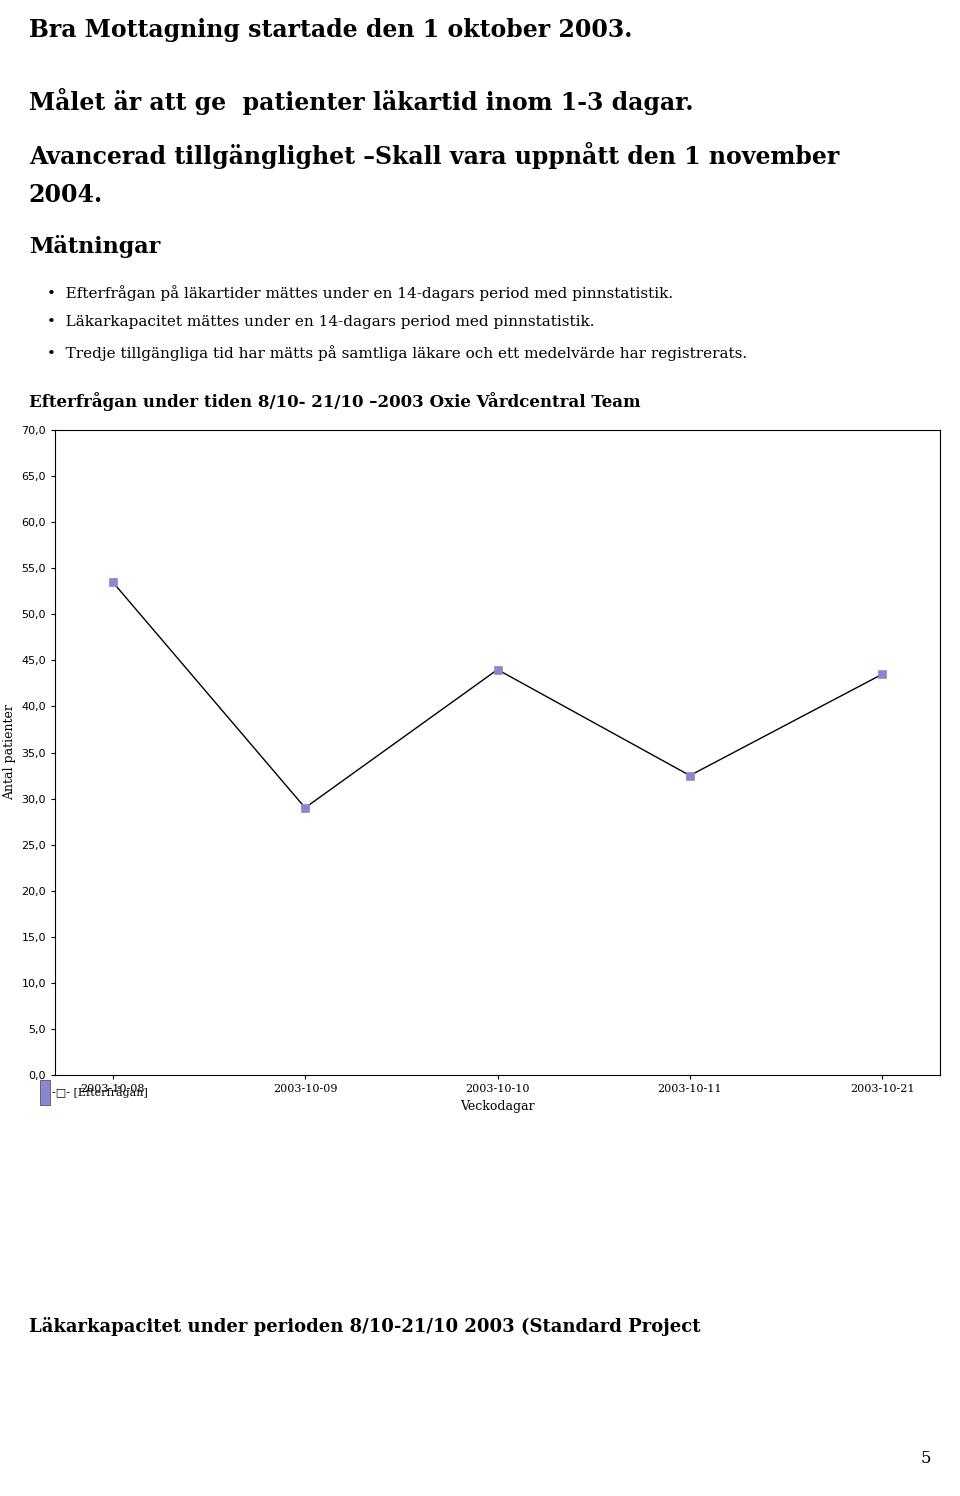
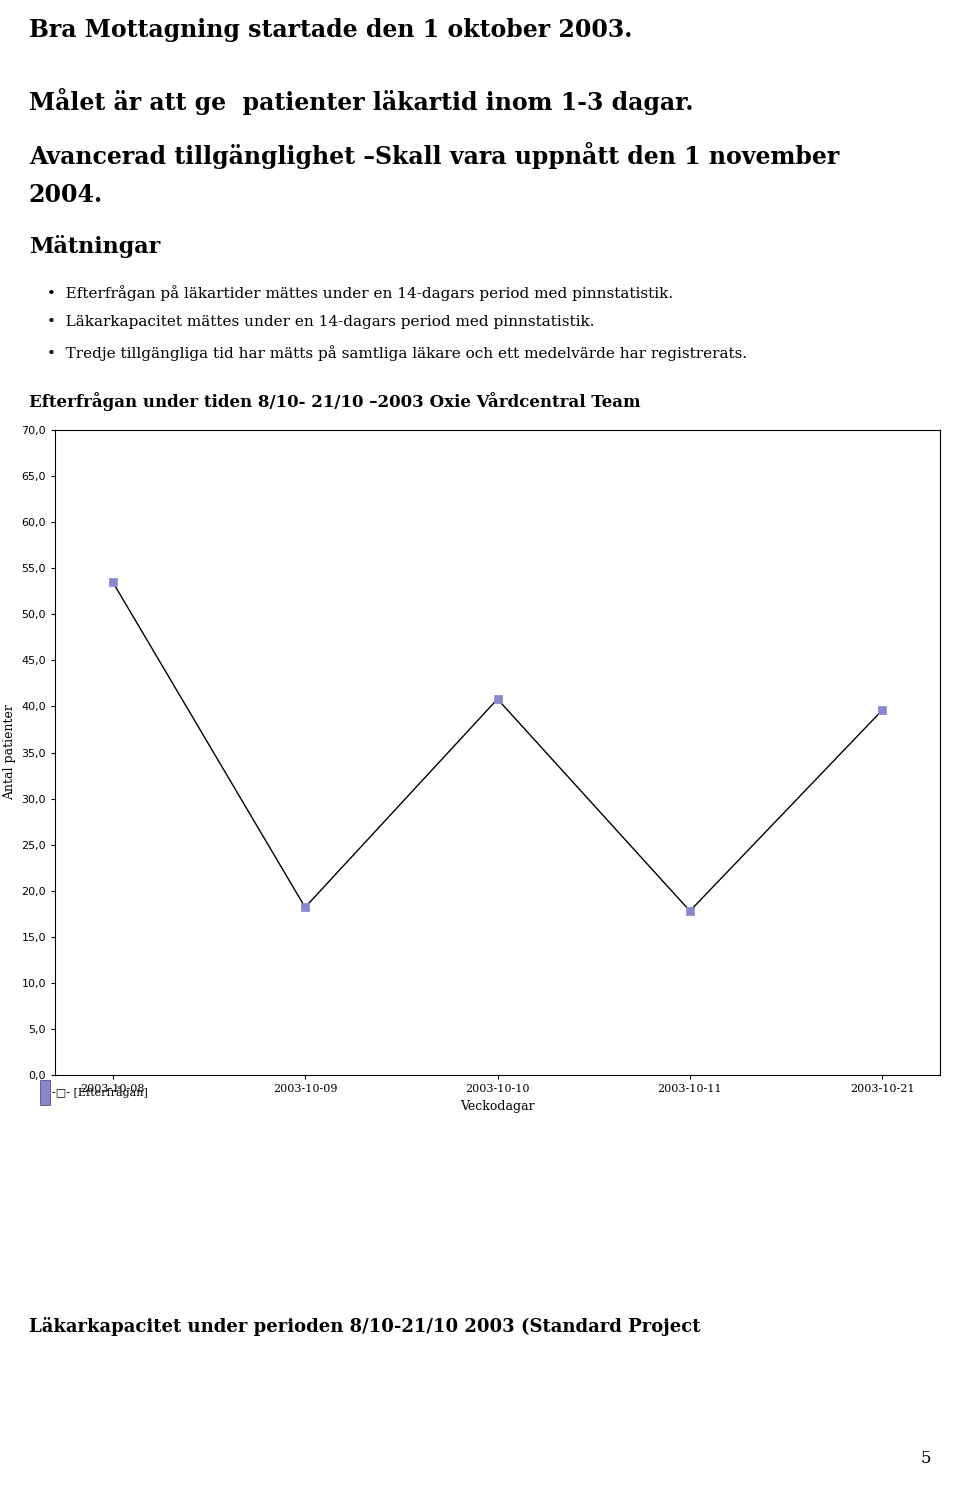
2003-10-09: 29,0 -> 18,2
2003-10-10: 44,0 -> 40,8
2003-10-11: 32,5 -> 17,8
2003-10-21: 43,5 -> 39,6
